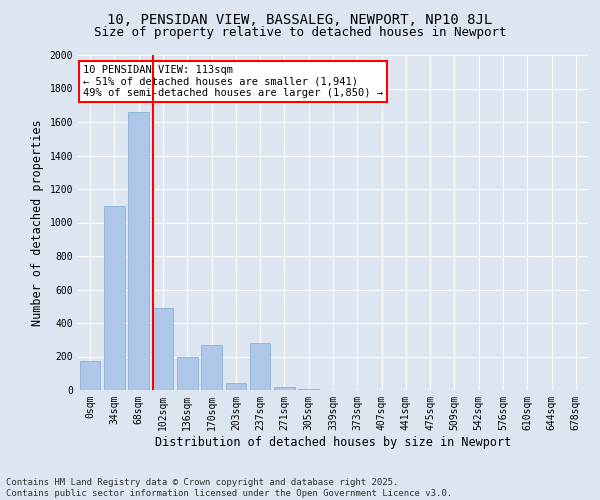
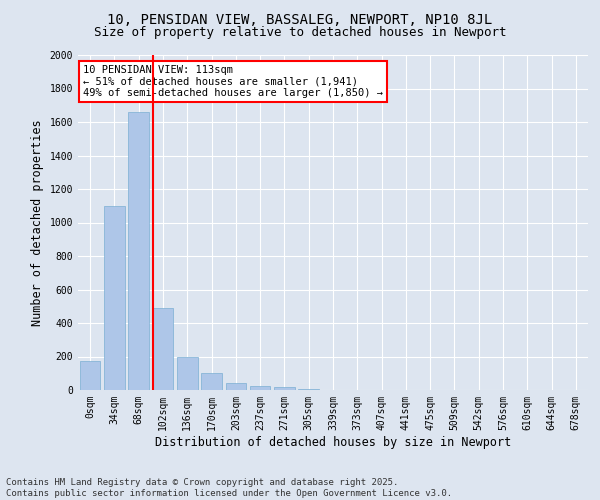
170sqm: 270 -> 100
237sqm: 280 -> 20
